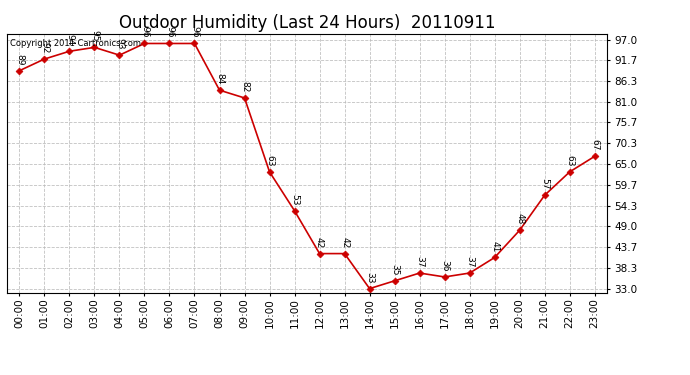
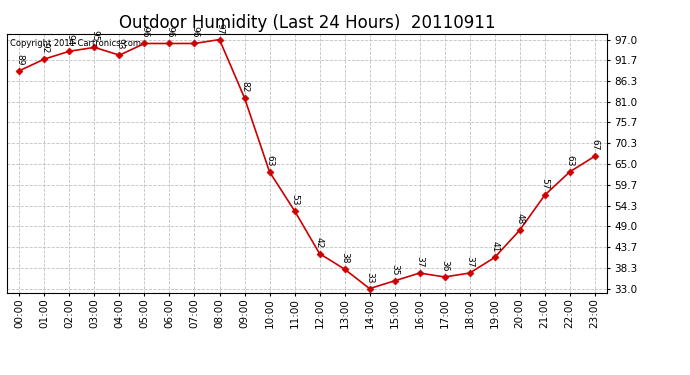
08:00: 84 -> 97
13:00: 42 -> 38
